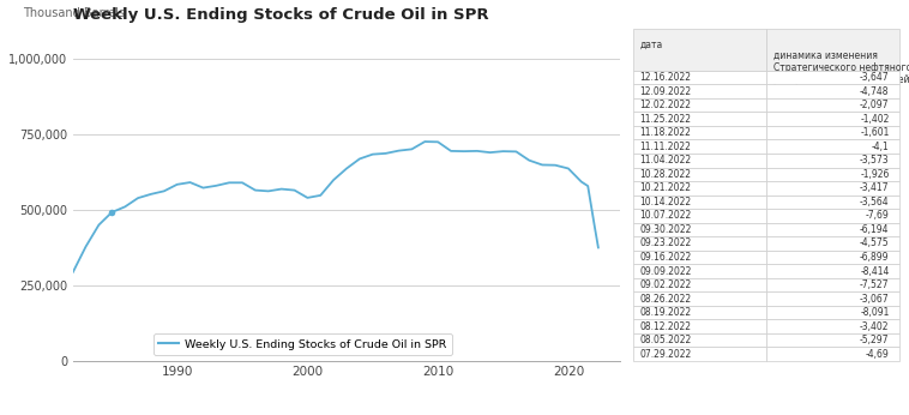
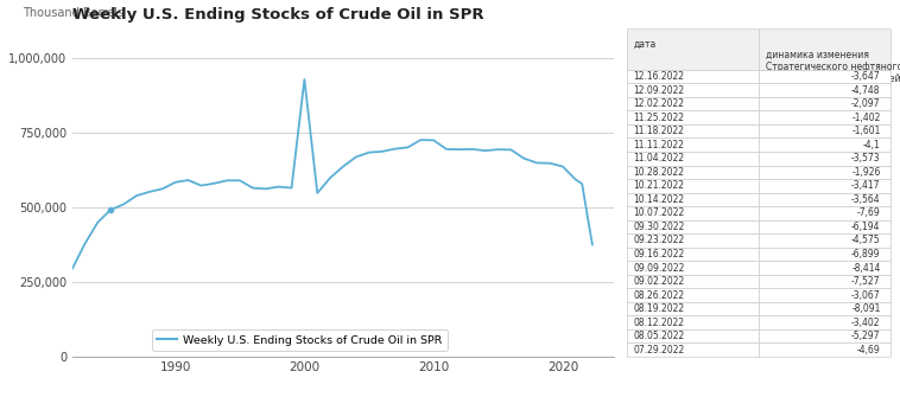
2000: 541,000 -> 930,000
